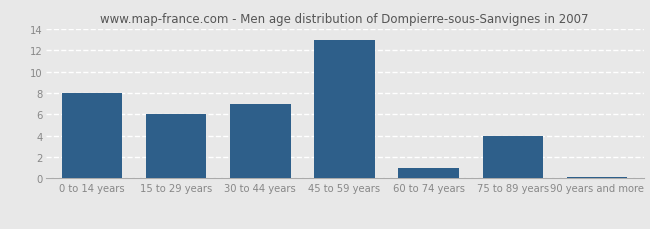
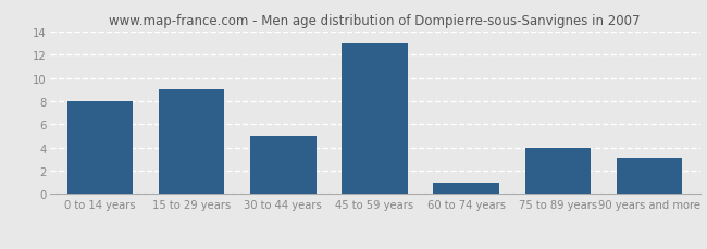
15 to 29 years: 6.0 -> 9.0
30 to 44 years: 7.0 -> 5.0
90 years and more: 0.1 -> 3.1
